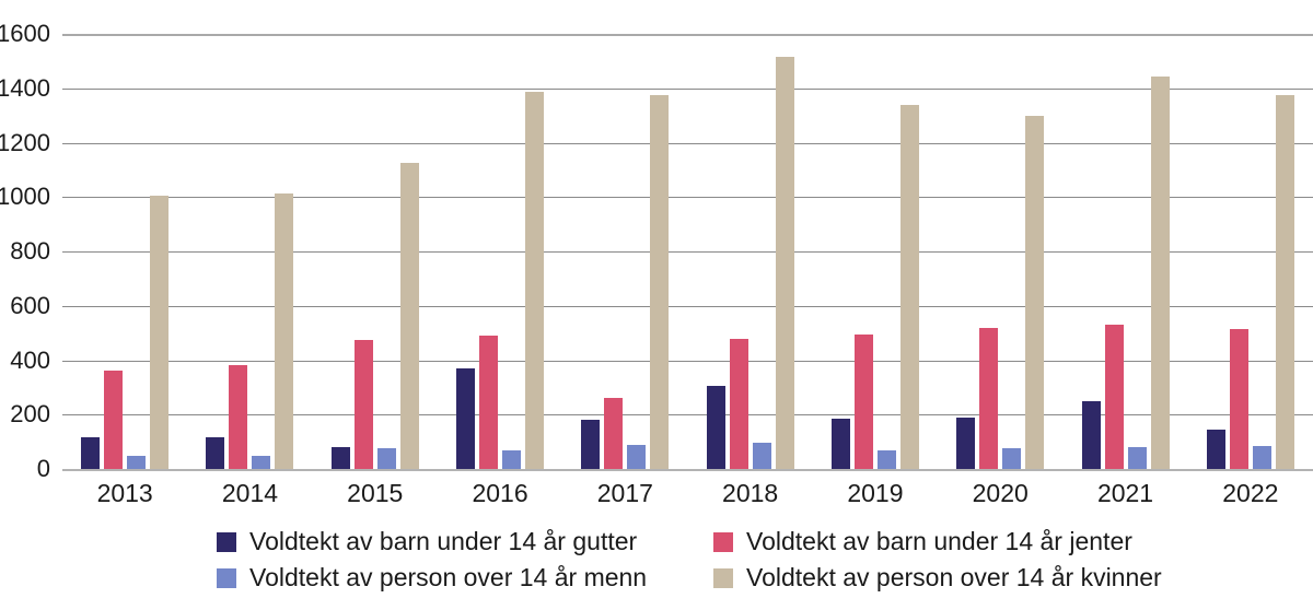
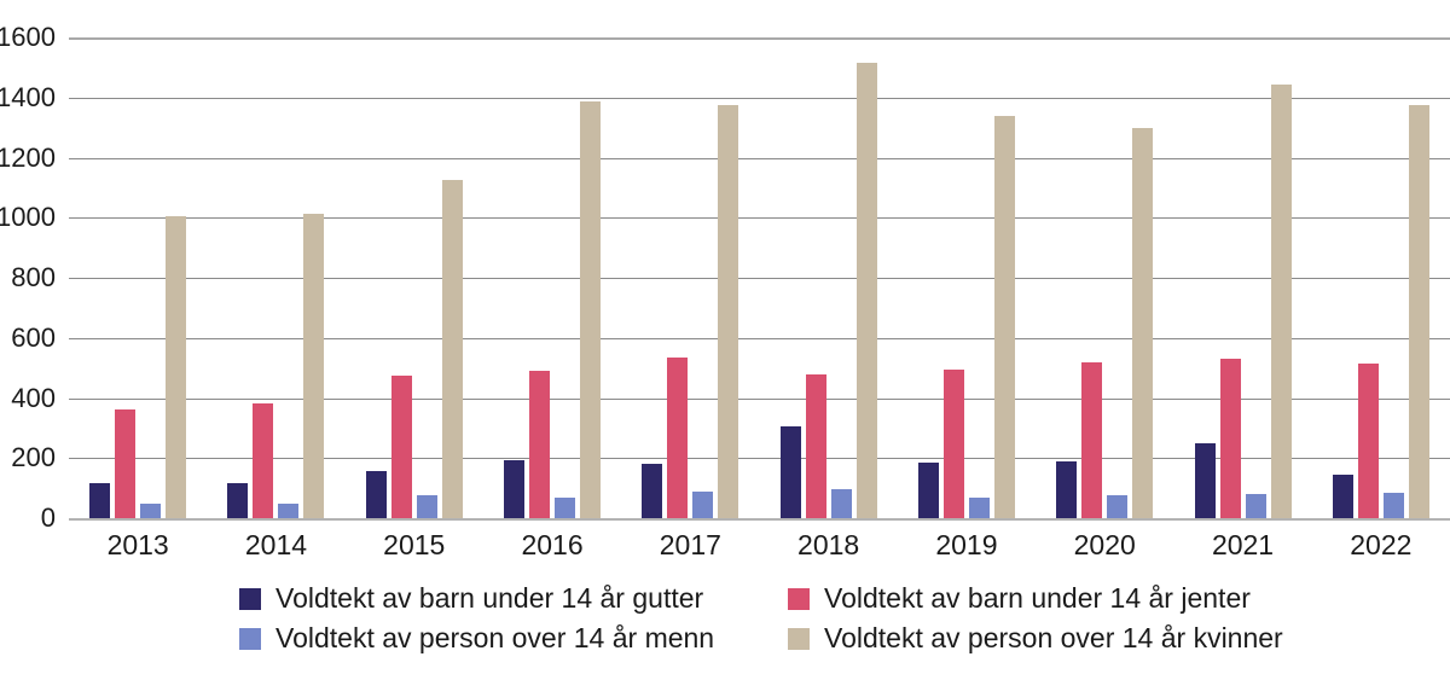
Voldtekt av barn under 14 år gutter/2015: 80 -> 160
Voldtekt av barn under 14 år gutter/2016: 370 -> 200
Voldtekt av barn under 14 år jenter/2017: 260 -> 540
